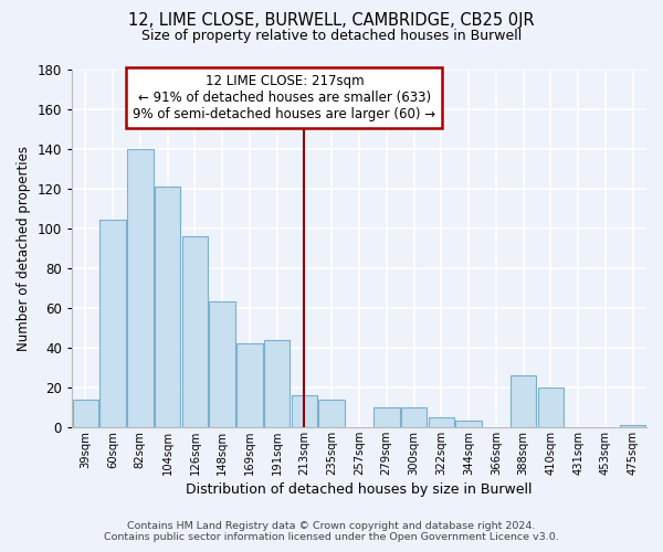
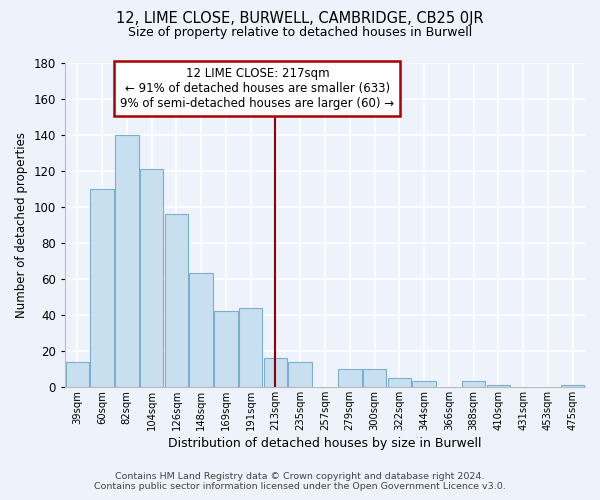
60sqm: 104 -> 110
388sqm: 26 -> 3
410sqm: 20 -> 1
